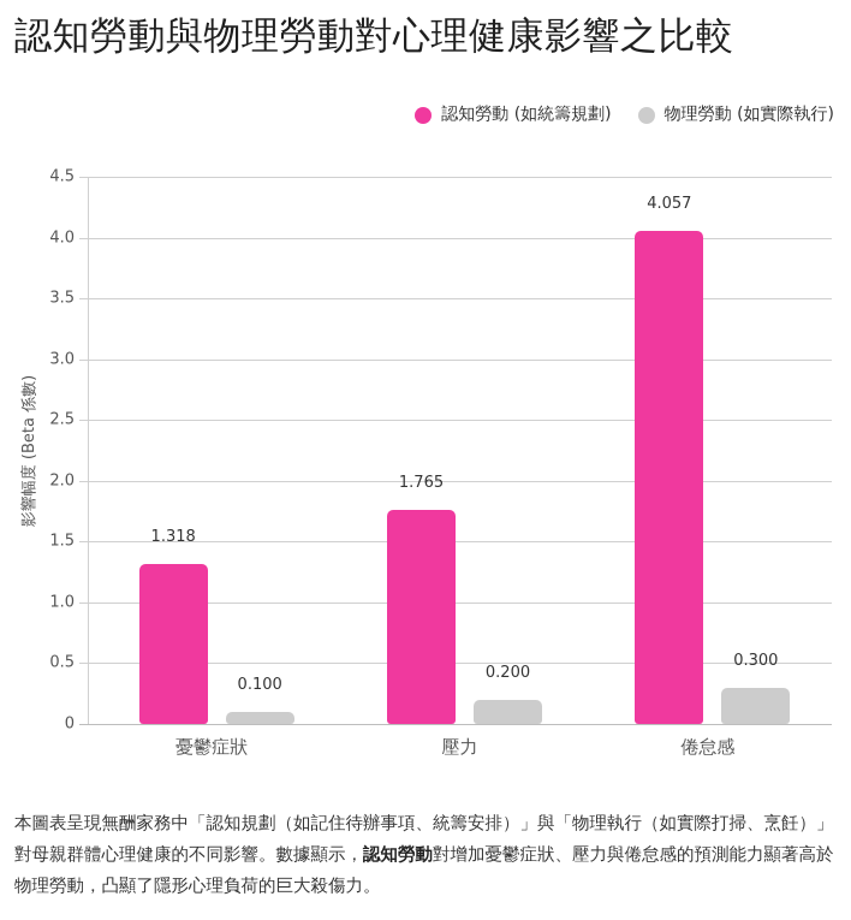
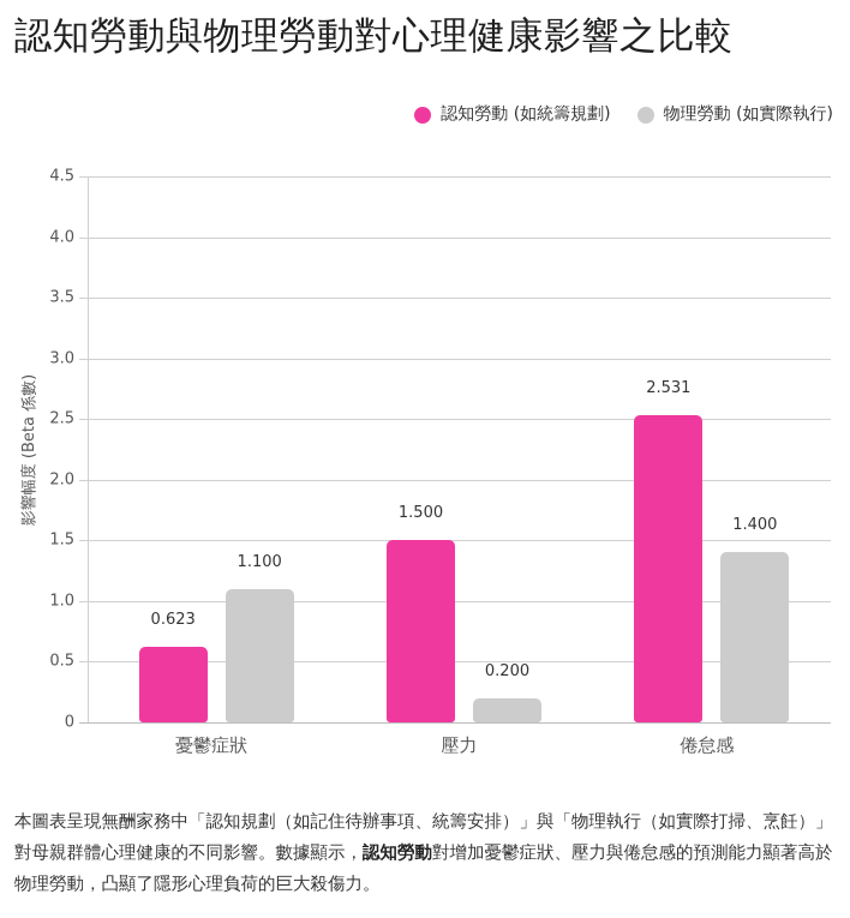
認知勞動 (如統籌規劃)/憂鬱症狀: 1.318 -> 0.623
物理勞動 (如實際執行)/憂鬱症狀: 0.100 -> 1.100
認知勞動 (如統籌規劃)/壓力: 1.765 -> 1.500
認知勞動 (如統籌規劃)/倦怠感: 4.057 -> 2.531
物理勞動 (如實際執行)/倦怠感: 0.300 -> 1.400
